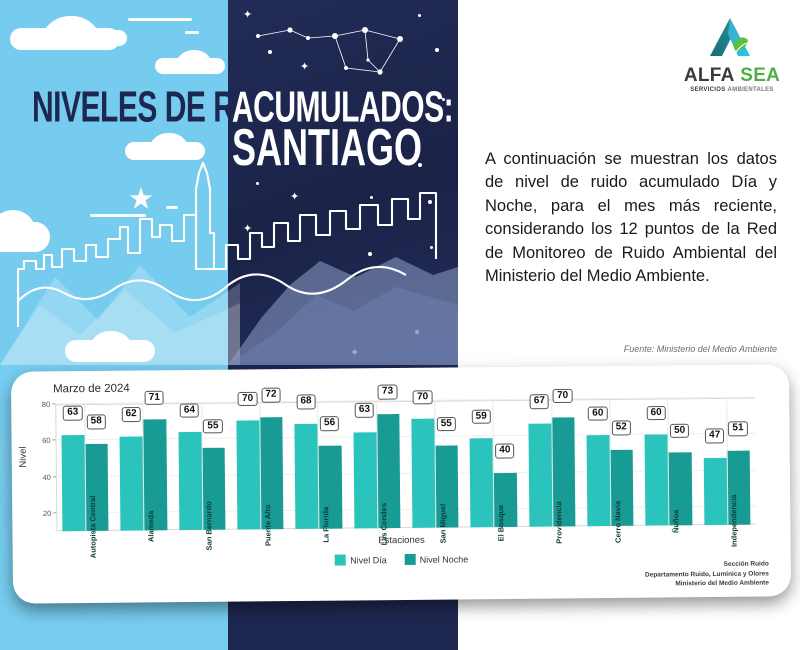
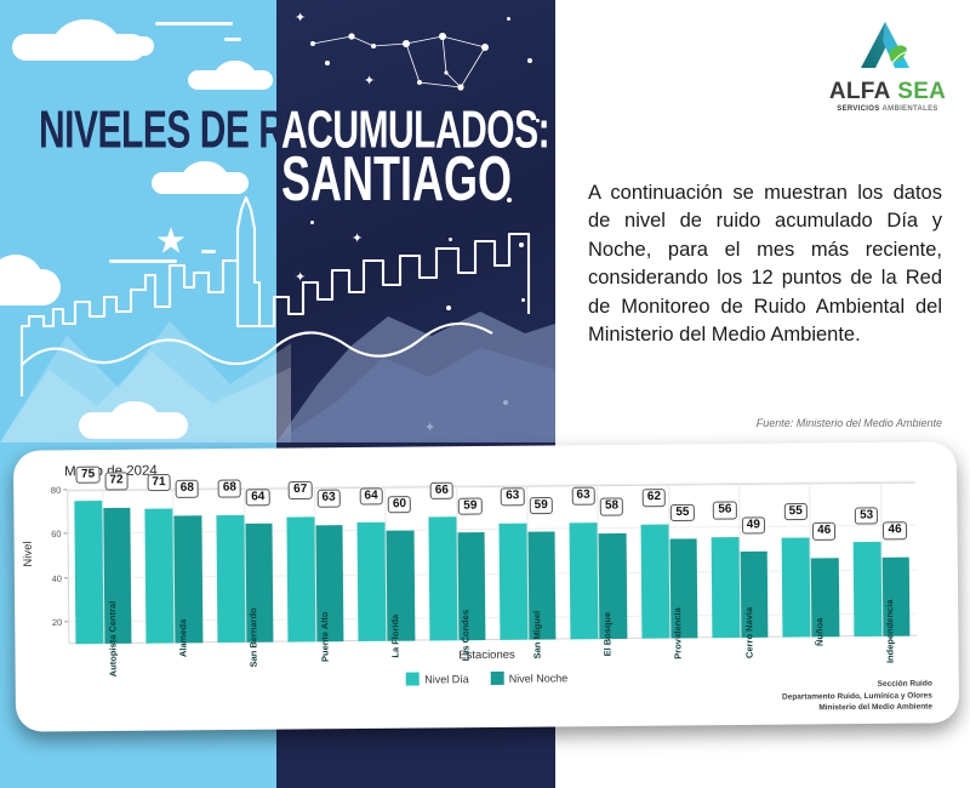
Nivel Día/Autopista Central: 63 -> 75
Nivel Noche/Autopista Central: 58 -> 72
Nivel Día/Alameda: 62 -> 71
Nivel Noche/Alameda: 71 -> 68
Nivel Día/San Bernardo: 64 -> 68
Nivel Noche/San Bernardo: 55 -> 64
Nivel Día/Puente Alto: 70 -> 67
Nivel Noche/Puente Alto: 72 -> 63
Nivel Día/La Florida: 68 -> 64
Nivel Noche/La Florida: 56 -> 60
Nivel Día/Las Condes: 63 -> 66
Nivel Noche/Las Condes: 73 -> 59
Nivel Día/San Miguel: 70 -> 63
Nivel Noche/San Miguel: 55 -> 59
Nivel Día/El Bosque: 59 -> 63
Nivel Noche/El Bosque: 40 -> 58
Nivel Día/Providencia: 67 -> 62
Nivel Noche/Providencia: 70 -> 55
Nivel Día/Cerro Navia: 60 -> 56
Nivel Noche/Cerro Navia: 52 -> 49
Nivel Día/Ñuñoa: 60 -> 55
Nivel Noche/Ñuñoa: 50 -> 46
Nivel Día/Independencia: 47 -> 53
Nivel Noche/Independencia: 51 -> 46
